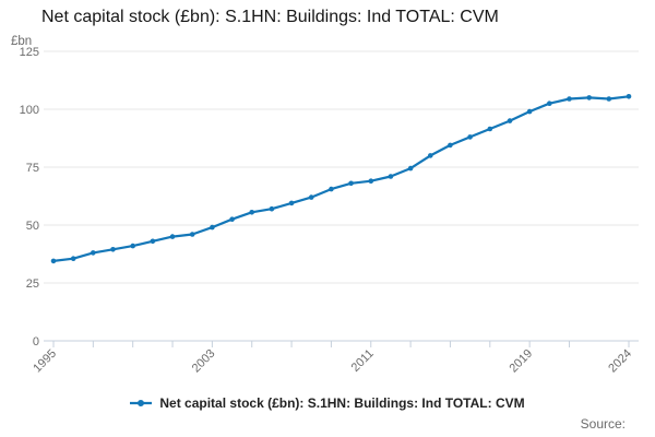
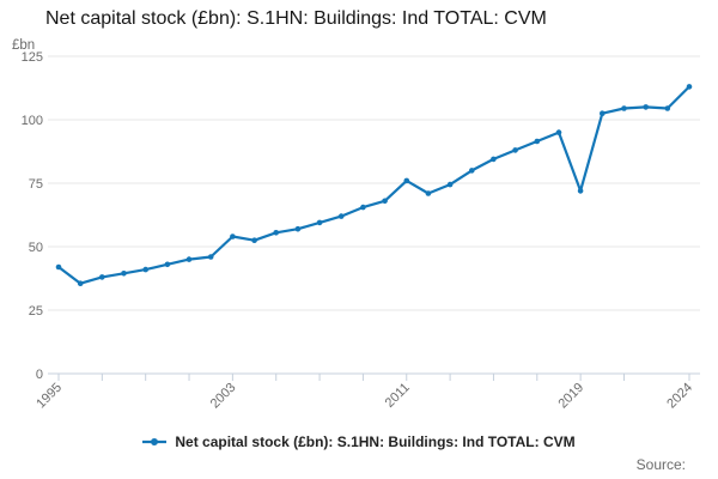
1995: 34 -> 42
2003: 49 -> 54
2011: 69 -> 76
2019: 99 -> 72
2024: 106 -> 113
